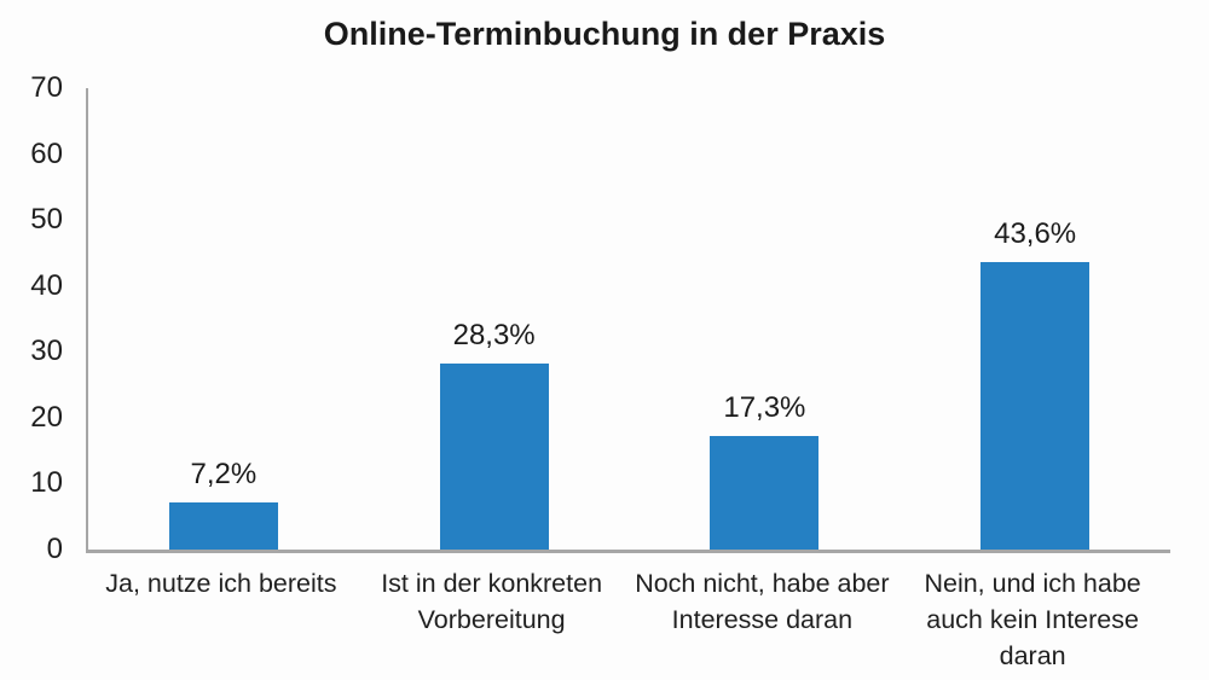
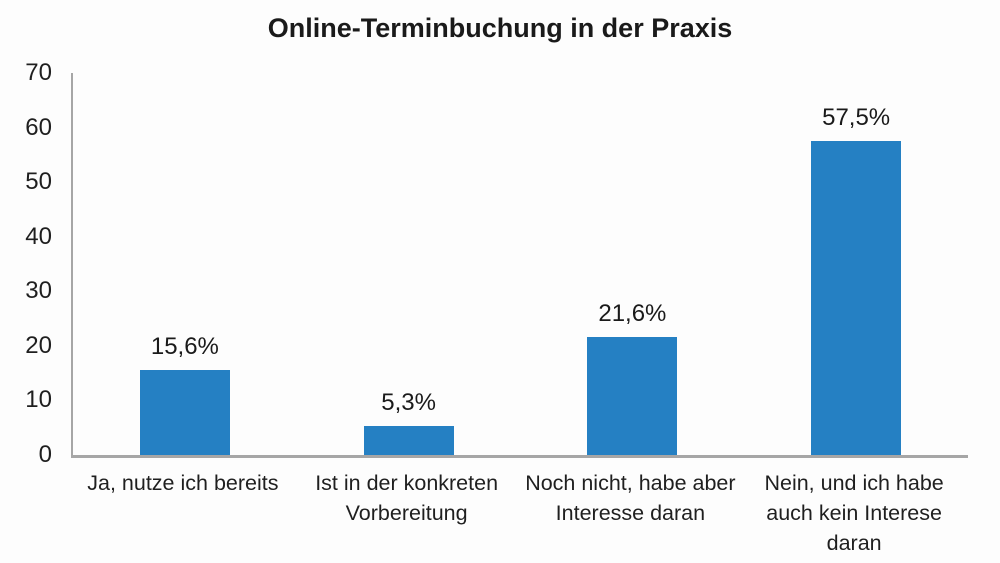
Ja, nutze ich bereits: 7,2% -> 15,6%
Ist in der konkreten Vorbereitung: 28,3% -> 5,3%
Noch nicht, habe aber Interesse daran: 17,3% -> 21,6%
Nein, und ich habe auch kein Interese daran: 43,6% -> 57,5%
